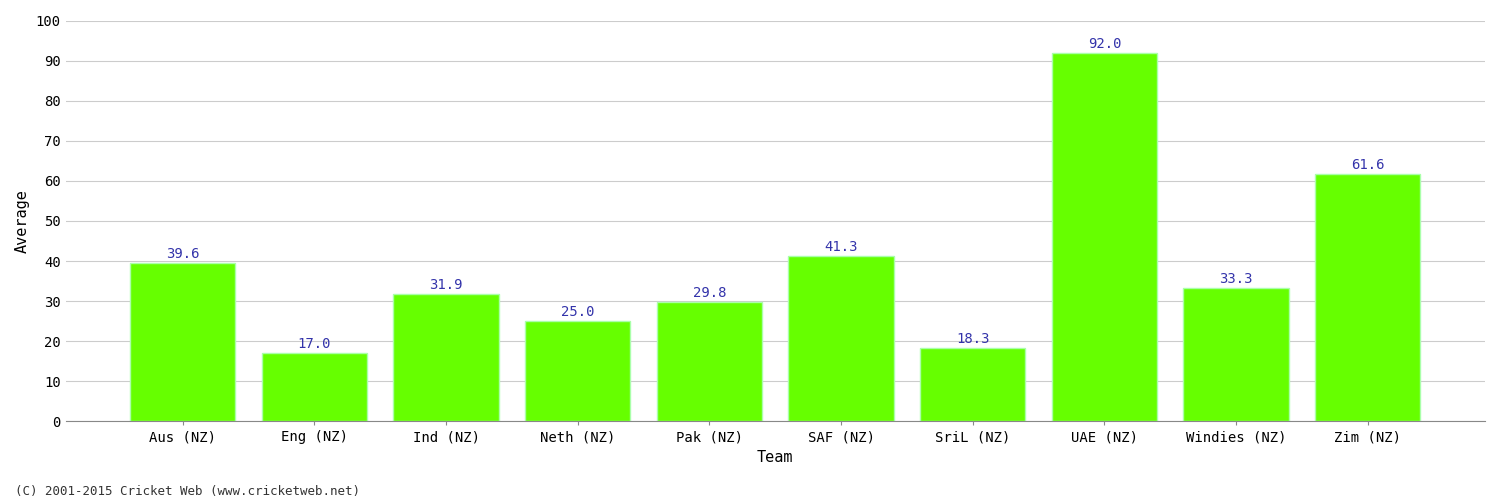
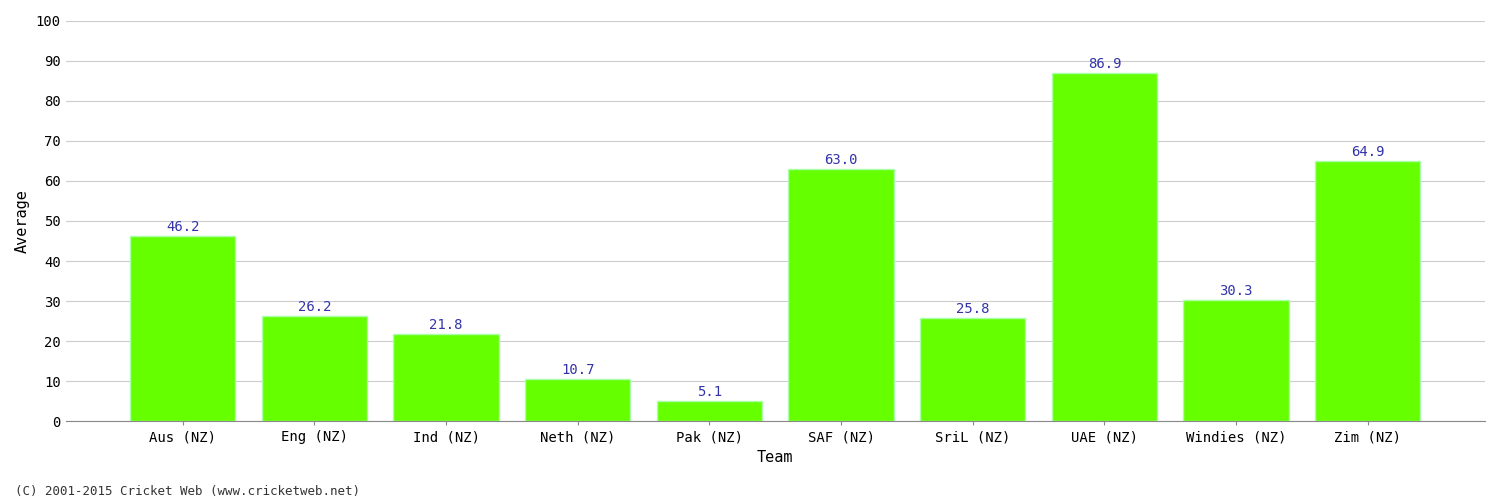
Aus (NZ): 39.6 -> 46.2
Eng (NZ): 17.0 -> 26.2
Ind (NZ): 31.9 -> 21.8
Neth (NZ): 25.0 -> 10.7
Pak (NZ): 29.8 -> 5.1
SAF (NZ): 41.3 -> 63.0
SriL (NZ): 18.3 -> 25.8
UAE (NZ): 92.0 -> 86.9
Windies (NZ): 33.3 -> 30.3
Zim (NZ): 61.6 -> 64.9
